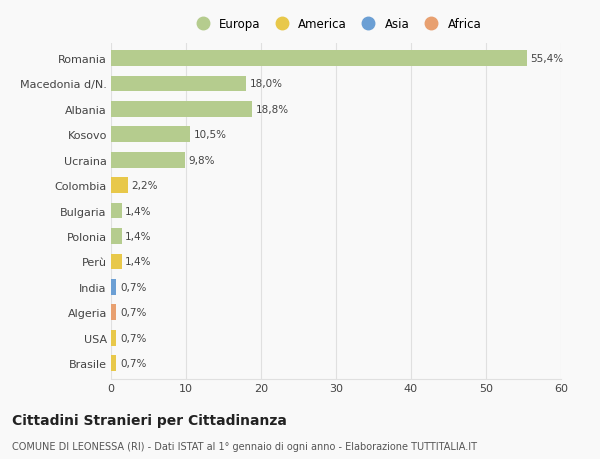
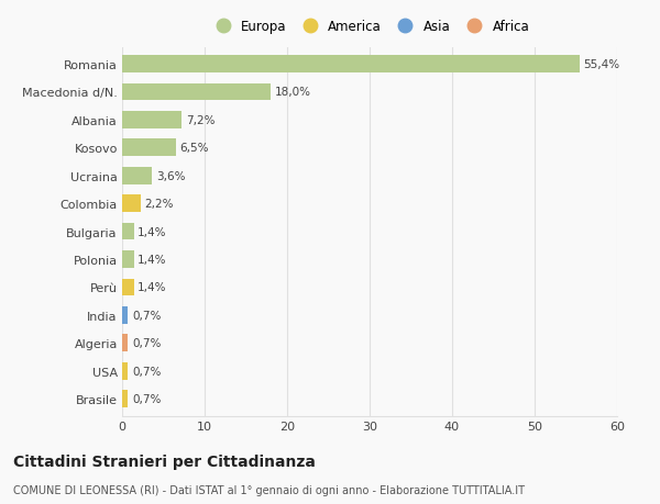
Albania: 18,8% -> 7,2%
Kosovo: 10,5% -> 6,5%
Ucraina: 9,8% -> 3,6%
